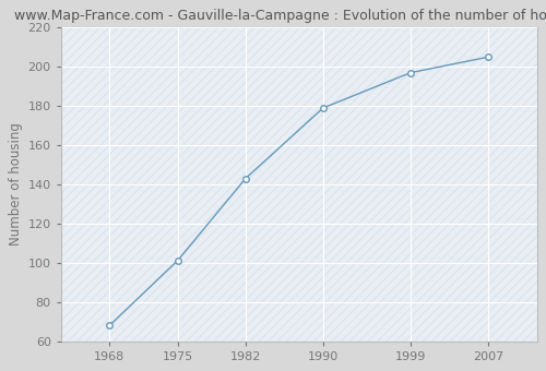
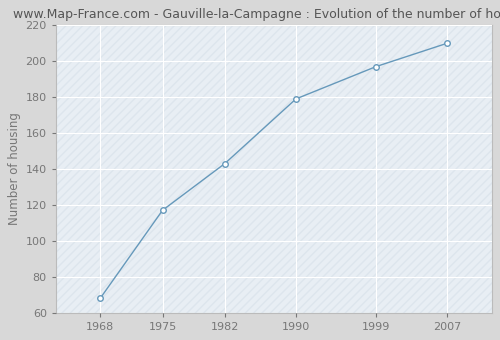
1975: 101 -> 117
2007: 205 -> 210
